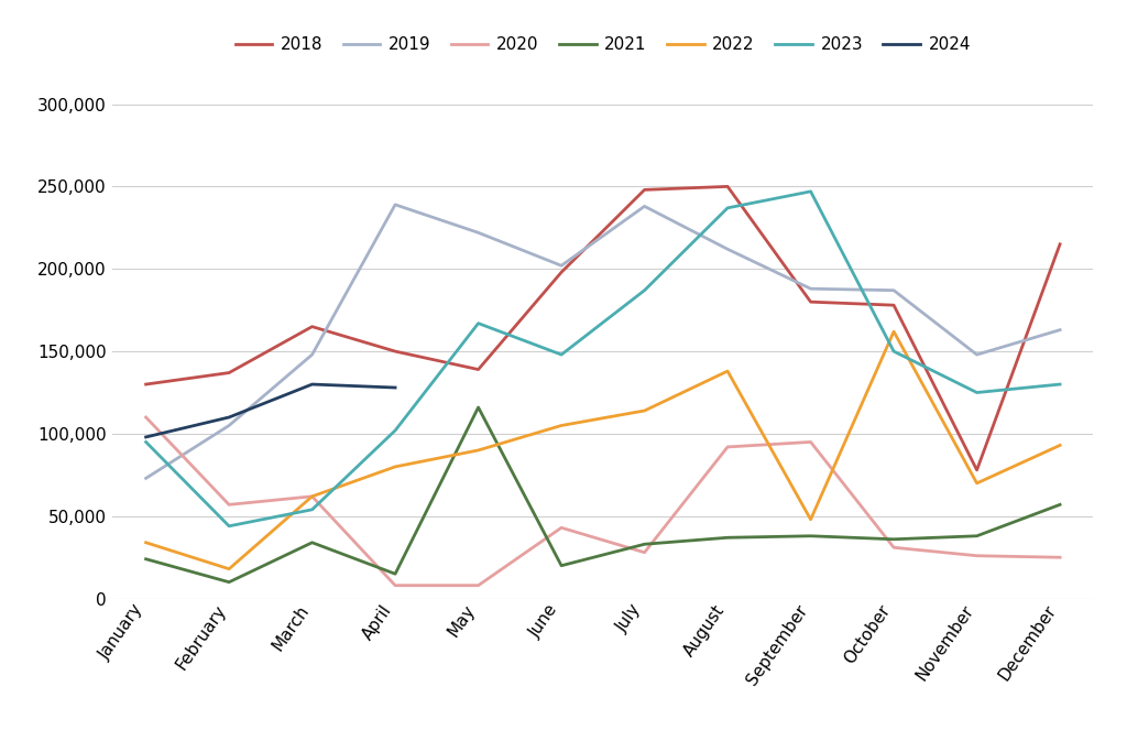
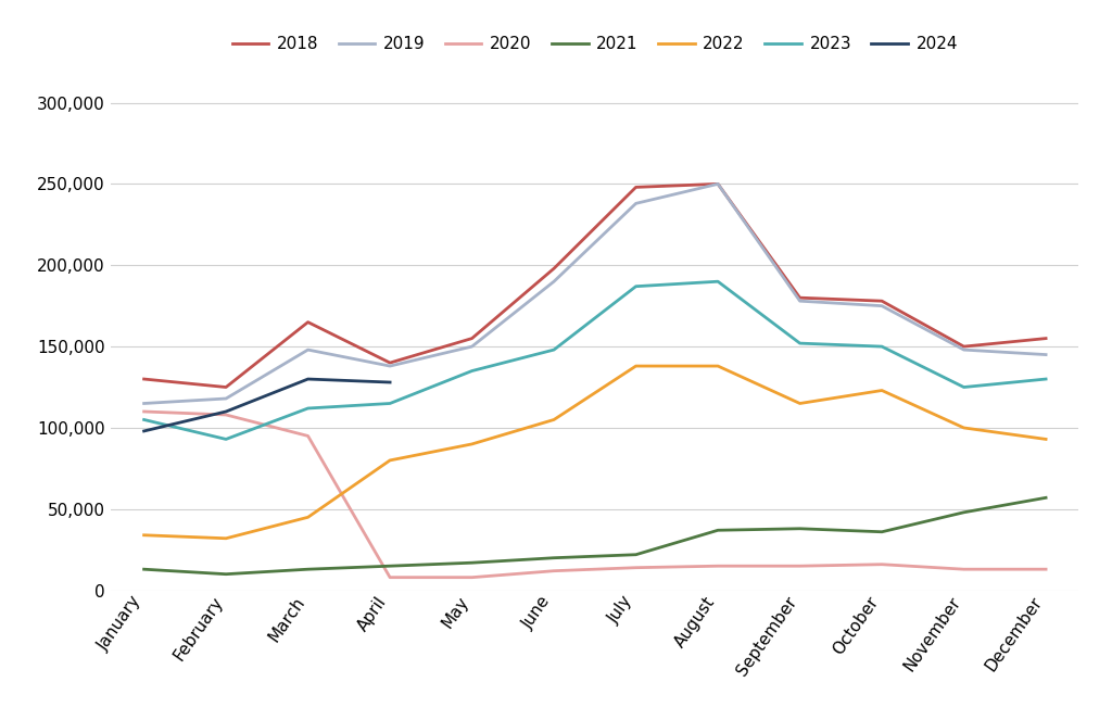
2019/January: 73,000 -> 115,000
2021/January: 24,000 -> 13,000
2023/January: 95,000 -> 105,000
2018/February: 137,000 -> 125,000
2019/February: 105,000 -> 118,000
2020/February: 57,000 -> 108,000
2022/February: 18,000 -> 32,000
2023/February: 44,000 -> 93,000
2020/March: 62,000 -> 95,000
2021/March: 34,000 -> 13,000
2022/March: 62,000 -> 45,000
2023/March: 54,000 -> 112,000
2018/April: 150,000 -> 140,000
2019/April: 239,000 -> 138,000
2023/April: 102,000 -> 115,000
2018/May: 139,000 -> 155,000
2019/May: 222,000 -> 150,000
2021/May: 116,000 -> 17,000
2023/May: 167,000 -> 135,000
2019/June: 202,000 -> 190,000
2020/June: 43,000 -> 12,000
2020/July: 28,000 -> 14,000
2021/July: 33,000 -> 22,000
2022/July: 114,000 -> 138,000
2019/August: 212,000 -> 250,000
2020/August: 92,000 -> 15,000
2023/August: 237,000 -> 190,000
2019/September: 188,000 -> 178,000
2020/September: 95,000 -> 15,000
2022/September: 48,000 -> 115,000
2023/September: 247,000 -> 152,000
2019/October: 187,000 -> 175,000
2020/October: 31,000 -> 16,000
2022/October: 162,000 -> 123,000
2018/November: 78,000 -> 150,000
2020/November: 26,000 -> 13,000
2021/November: 38,000 -> 48,000
2022/November: 70,000 -> 100,000
2018/December: 215,000 -> 155,000
2019/December: 163,000 -> 145,000
2020/December: 25,000 -> 13,000
